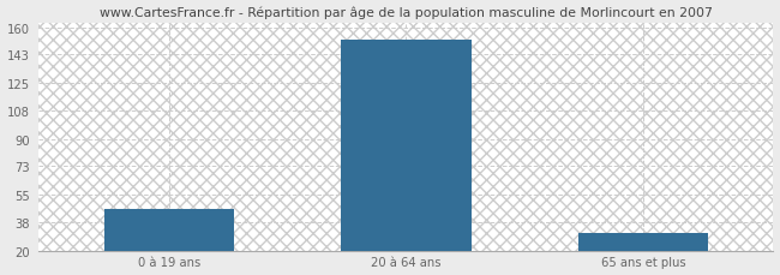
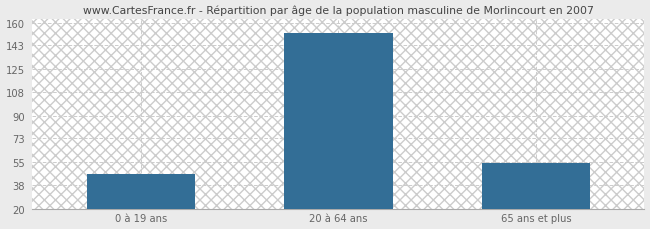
65 ans et plus: 31 -> 54
